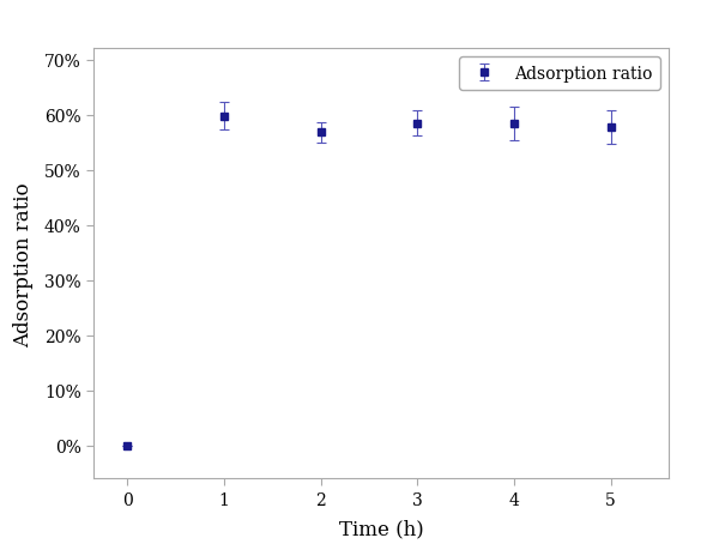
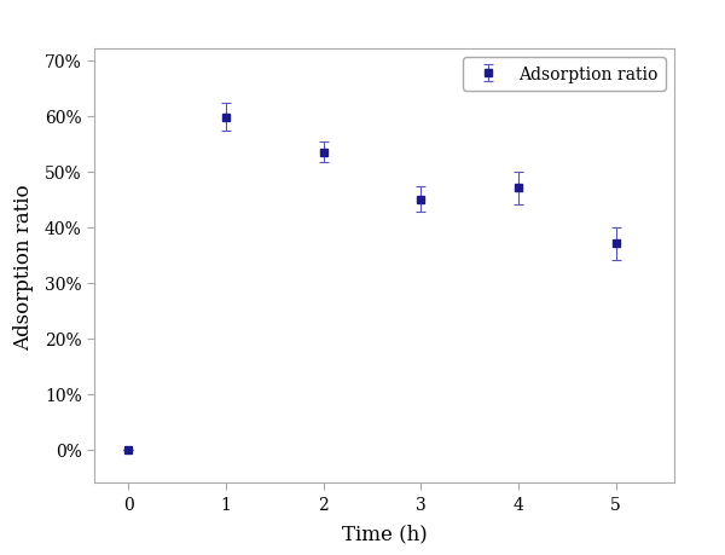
2: 56.8% -> 53.5%
3: 58.5% -> 45.0%
4: 58.4% -> 47.0%
5: 57.8% -> 37.0%
